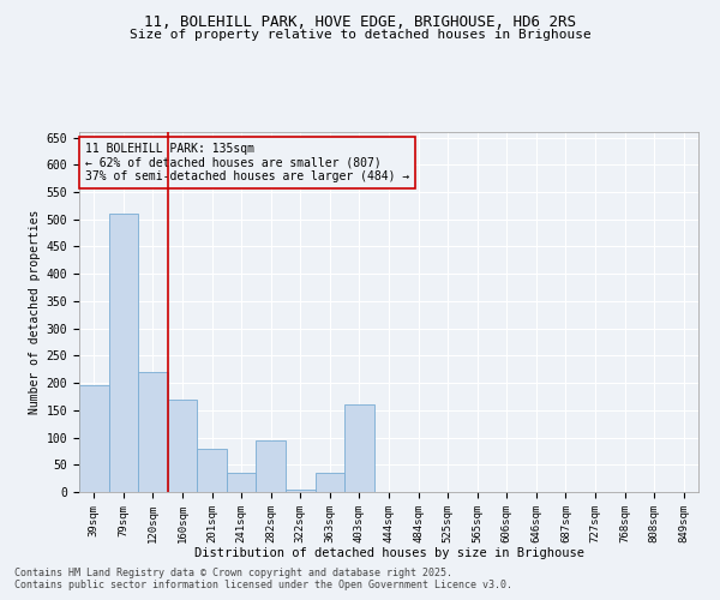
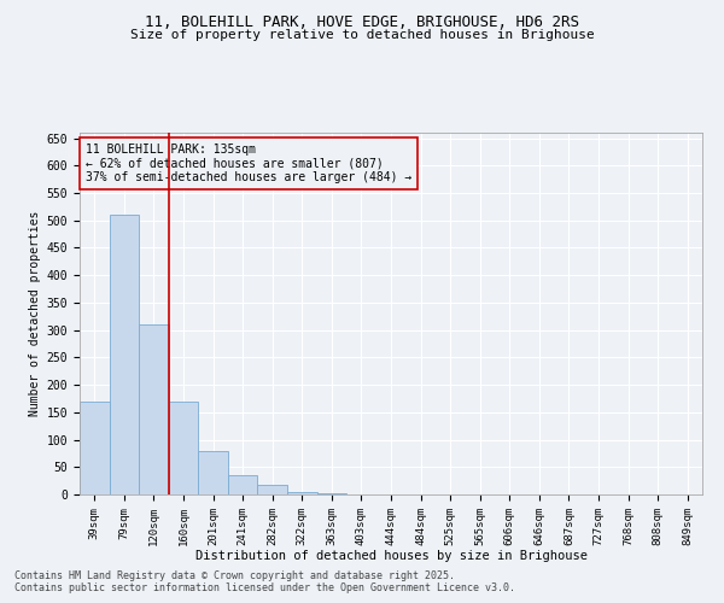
39sqm: 195 -> 170
120sqm: 220 -> 310
282sqm: 95 -> 18
363sqm: 35 -> 2
403sqm: 160 -> 1
